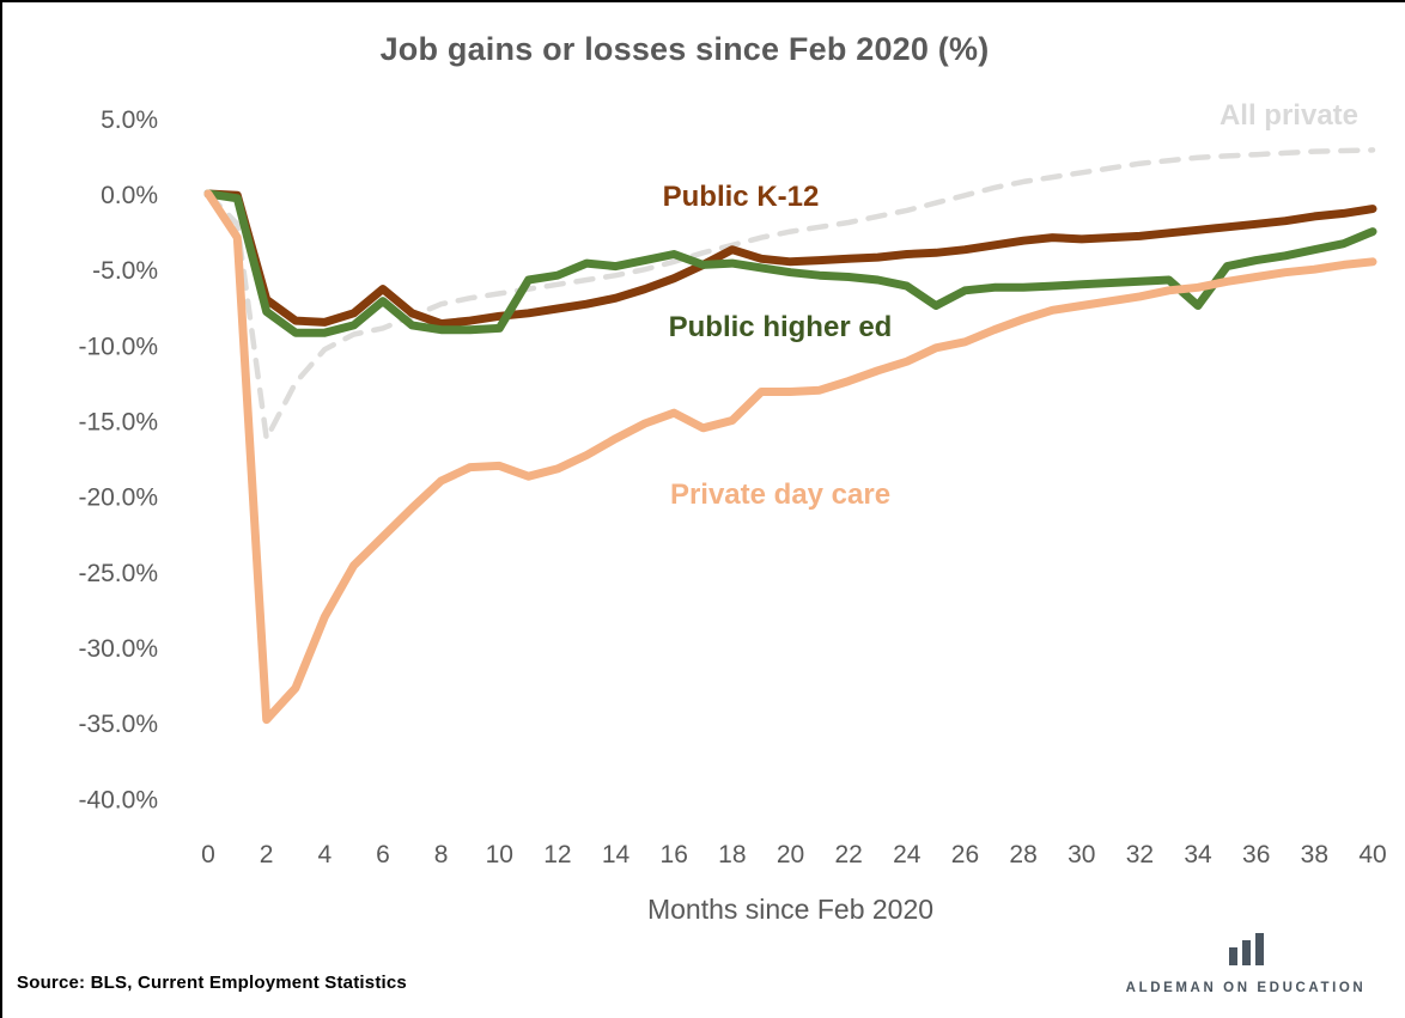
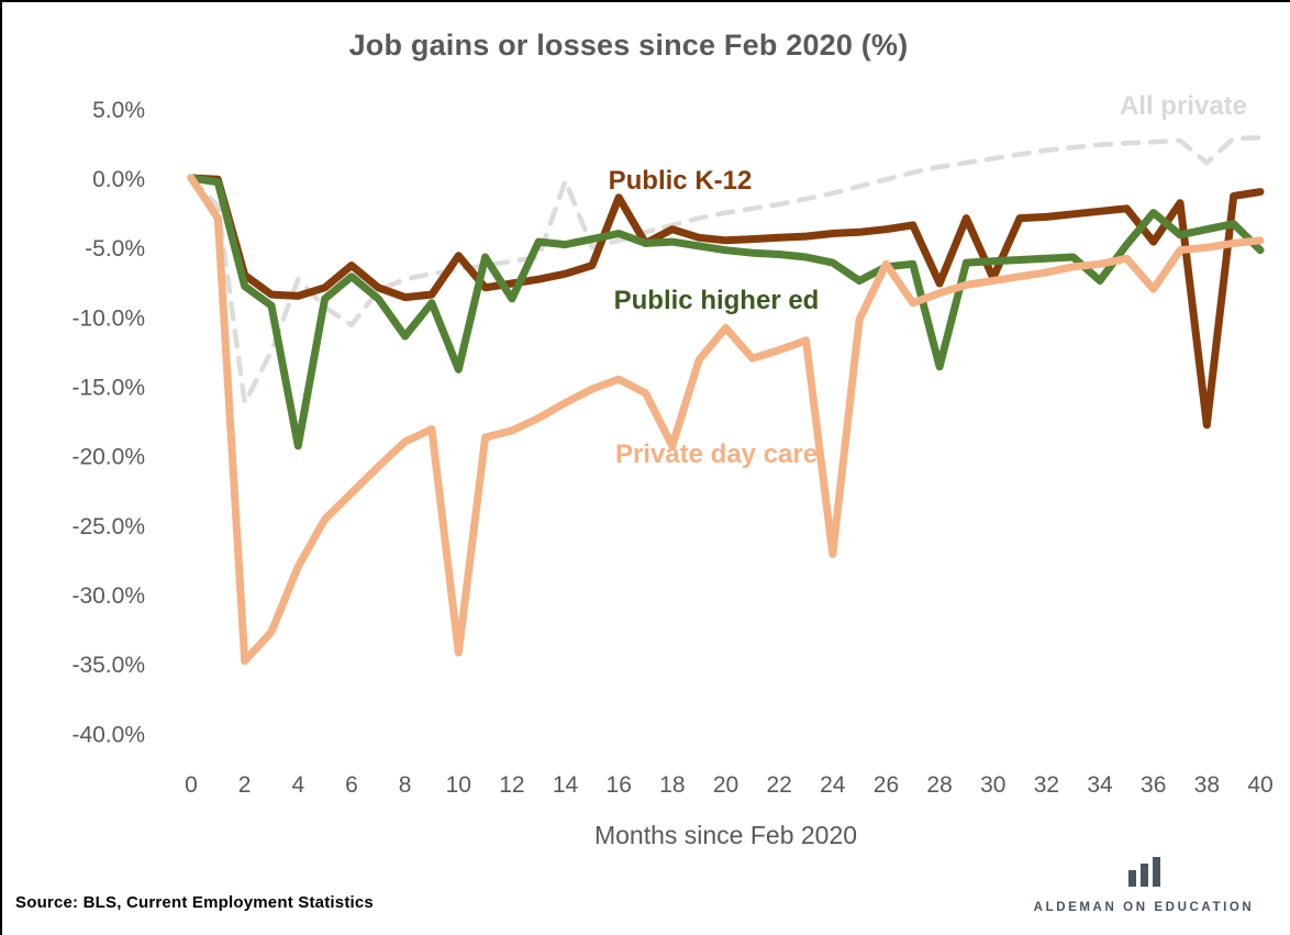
All private/4: -10.3% -> -7.3%
Public higher ed/4: -9.2% -> -19.3%
All private/6: -8.9% -> -10.6%
Public higher ed/8: -9.0% -> -11.4%
Public K-12/10: -8.1% -> -5.6%
Public higher ed/10: -8.9% -> -13.8%
Private day care/10: -18.0% -> -34.2%
Public higher ed/12: -5.4% -> -8.7%
All private/14: -5.4% -> -0.2%
Public K-12/16: -5.6% -> -1.4%
Private day care/18: -15.0% -> -19.3%
Private day care/20: -13.1% -> -10.8%
Private day care/24: -11.1% -> -27.1%
Private day care/26: -9.8% -> -6.2%
Public K-12/28: -3.1% -> -7.6%
Public higher ed/28: -6.2% -> -13.6%
Public K-12/30: -3.0% -> -7.2%
Public K-12/36: -2.0% -> -4.6%
Public higher ed/36: -4.4% -> -2.5%
Private day care/36: -5.5% -> -8.0%
All private/38: 2.8% -> 1.1%
Public K-12/38: -1.5% -> -17.8%
Public higher ed/40: -2.5% -> -5.2%
